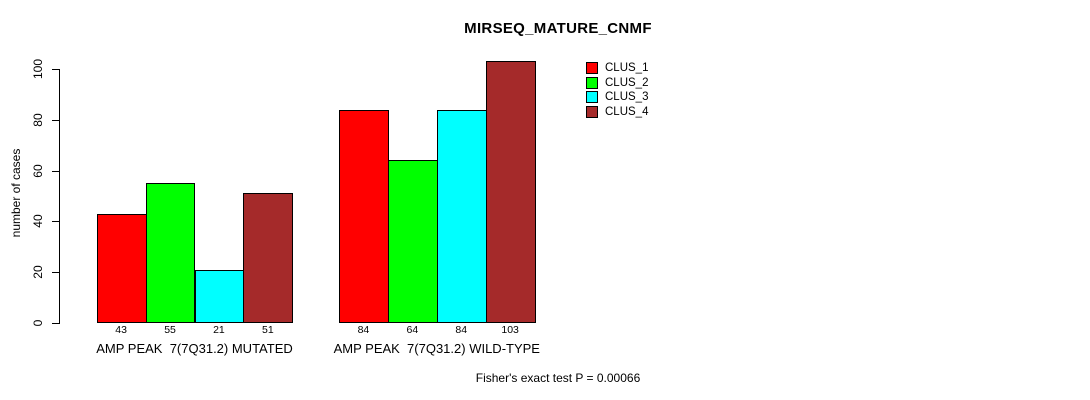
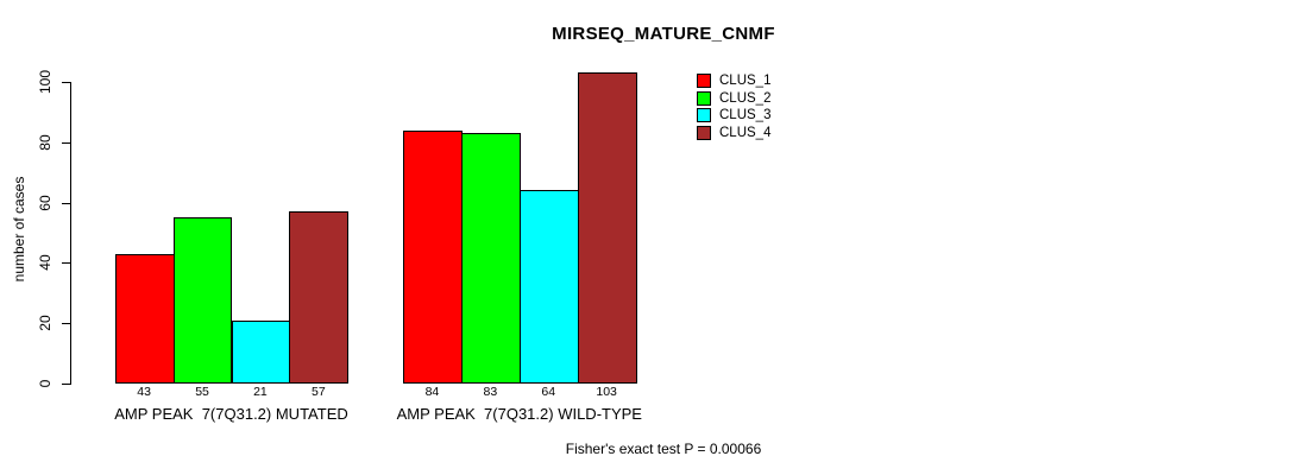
CLUS_4/AMP PEAK 7(7Q31.2) MUTATED: 51 -> 57
CLUS_2/AMP PEAK 7(7Q31.2) WILD-TYPE: 64 -> 83
CLUS_3/AMP PEAK 7(7Q31.2) WILD-TYPE: 84 -> 64
